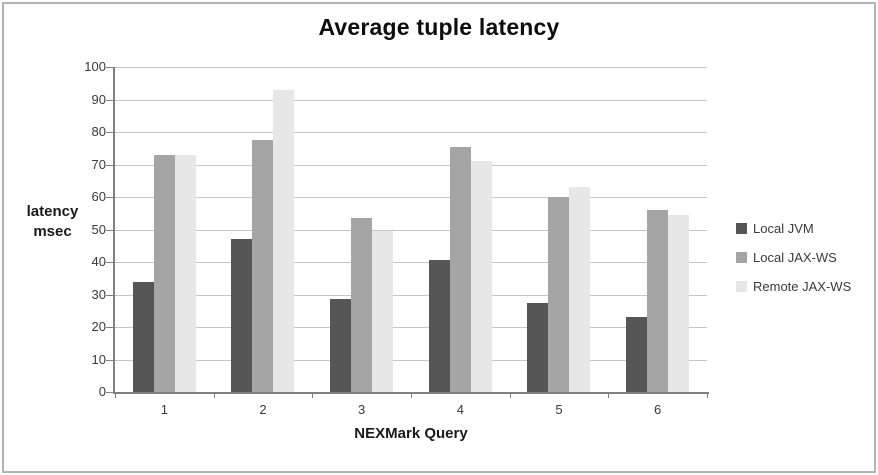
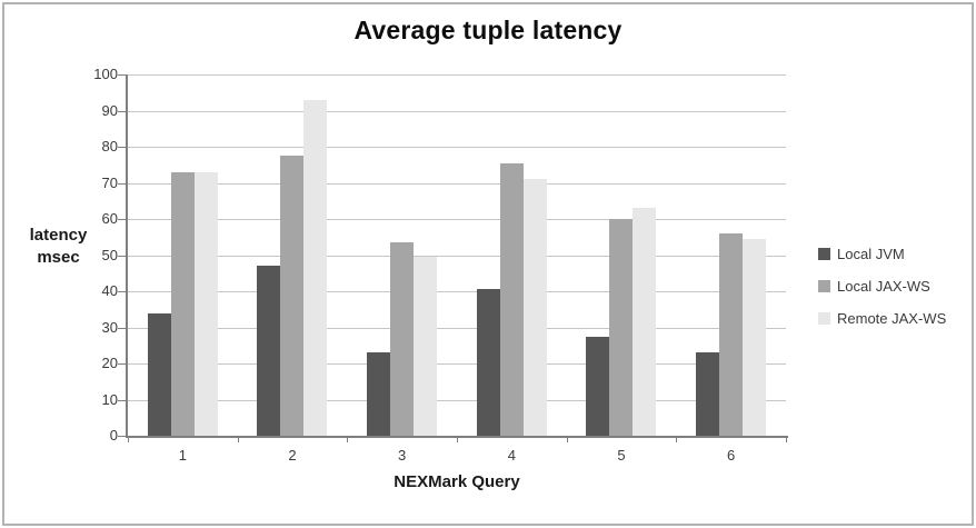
Local JVM/3: 28 -> 23
